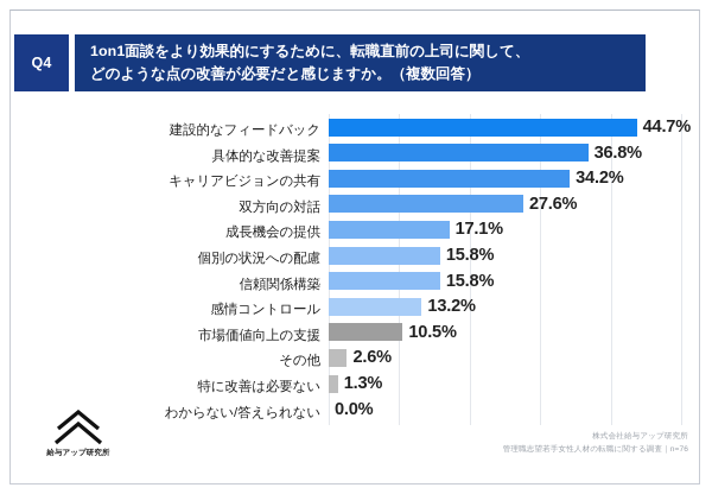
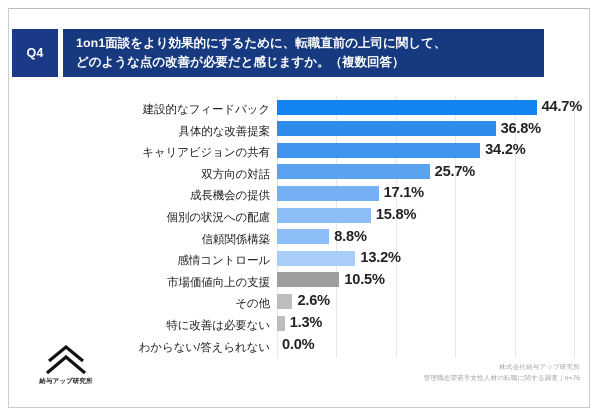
双方向の対話: 27.6% -> 25.7%
信頼関係構築: 15.8% -> 8.8%
